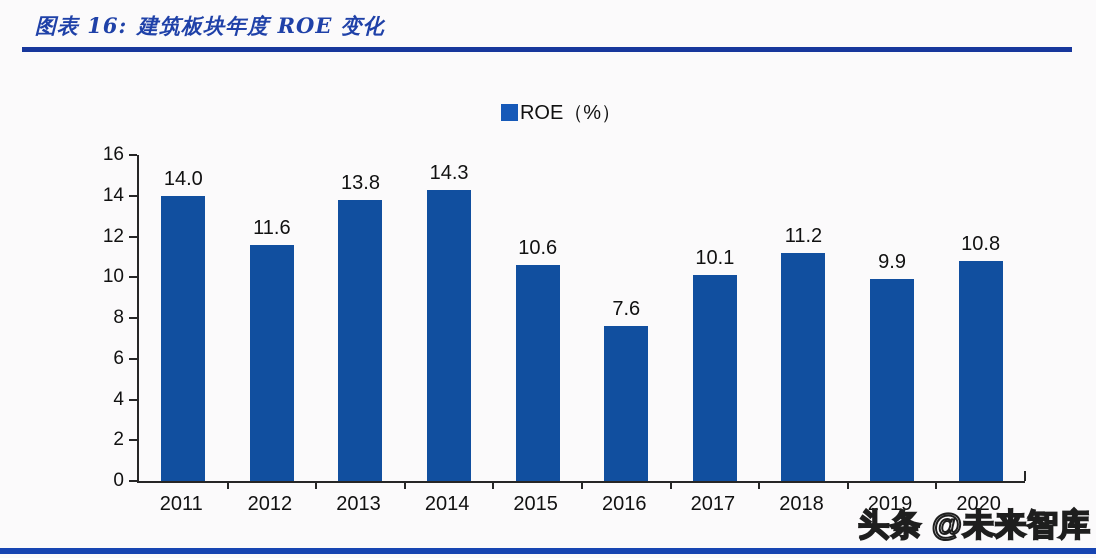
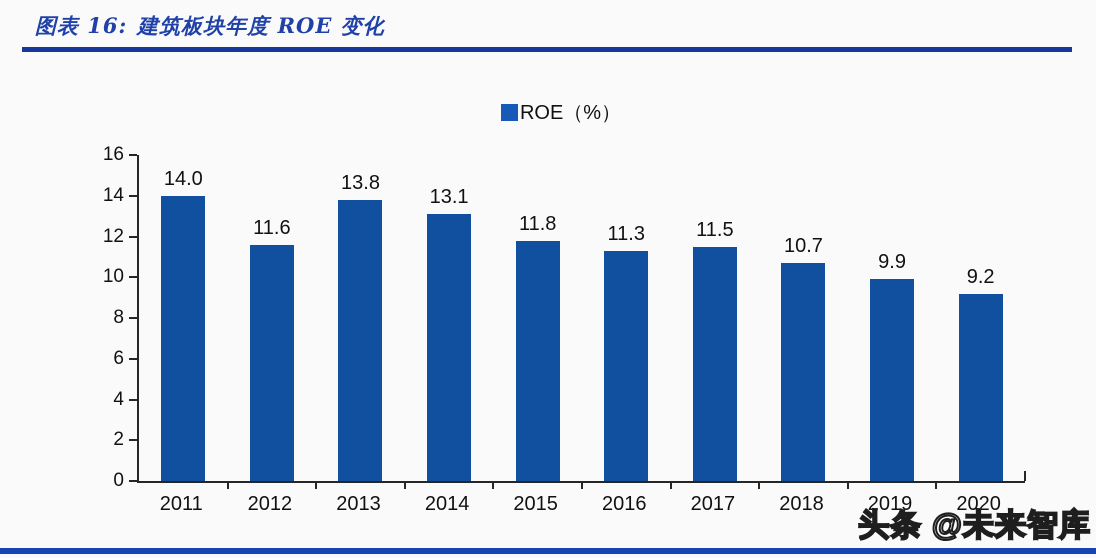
2014: 14.3 -> 13.1
2015: 10.6 -> 11.8
2016: 7.6 -> 11.3
2017: 10.1 -> 11.5
2018: 11.2 -> 10.7
2020: 10.8 -> 9.2
